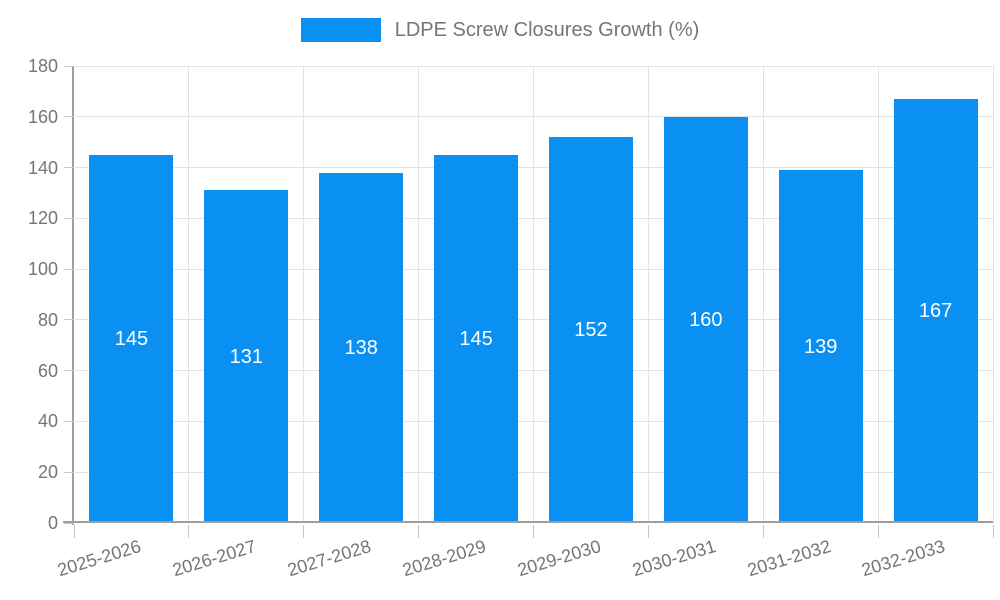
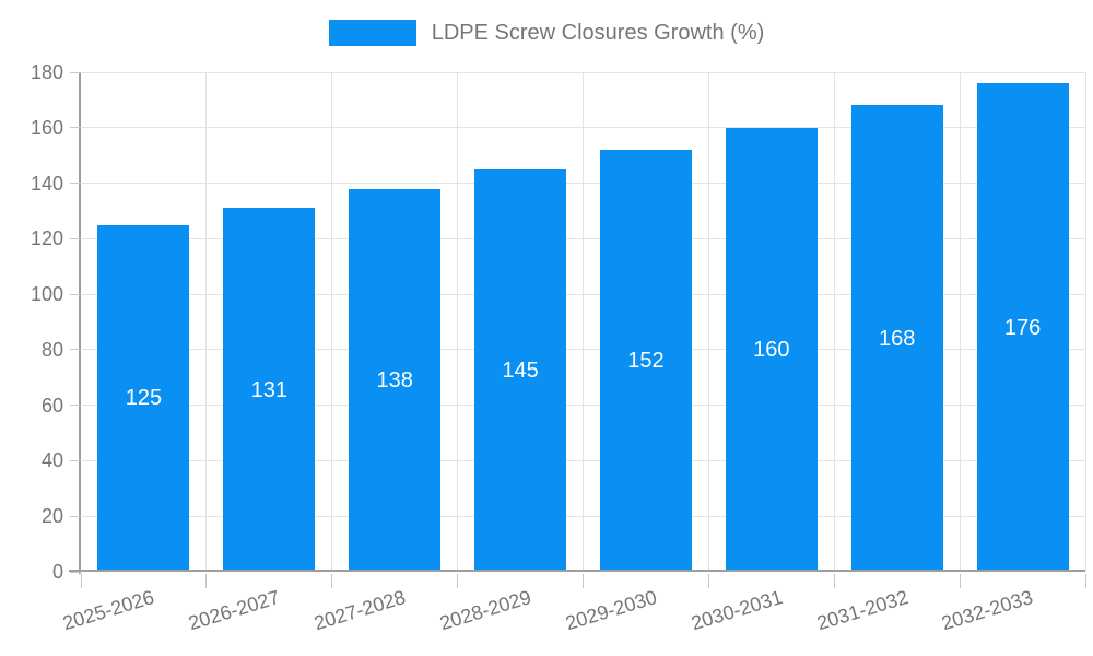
2025-2026: 145 -> 125
2031-2032: 139 -> 168
2032-2033: 167 -> 176
